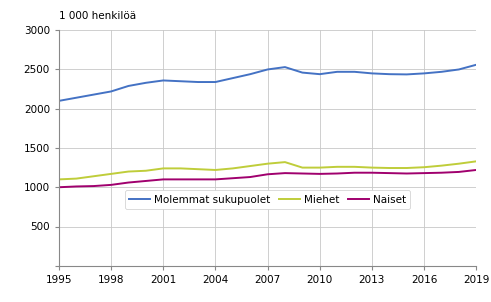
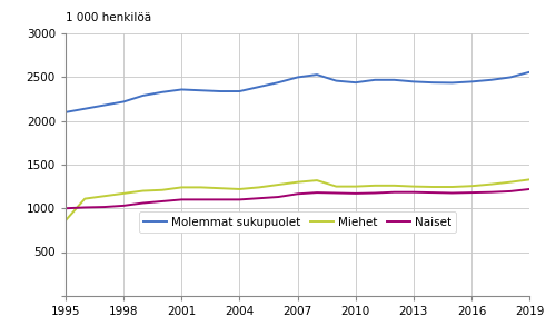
Miehet/1995: 1100 -> 860
